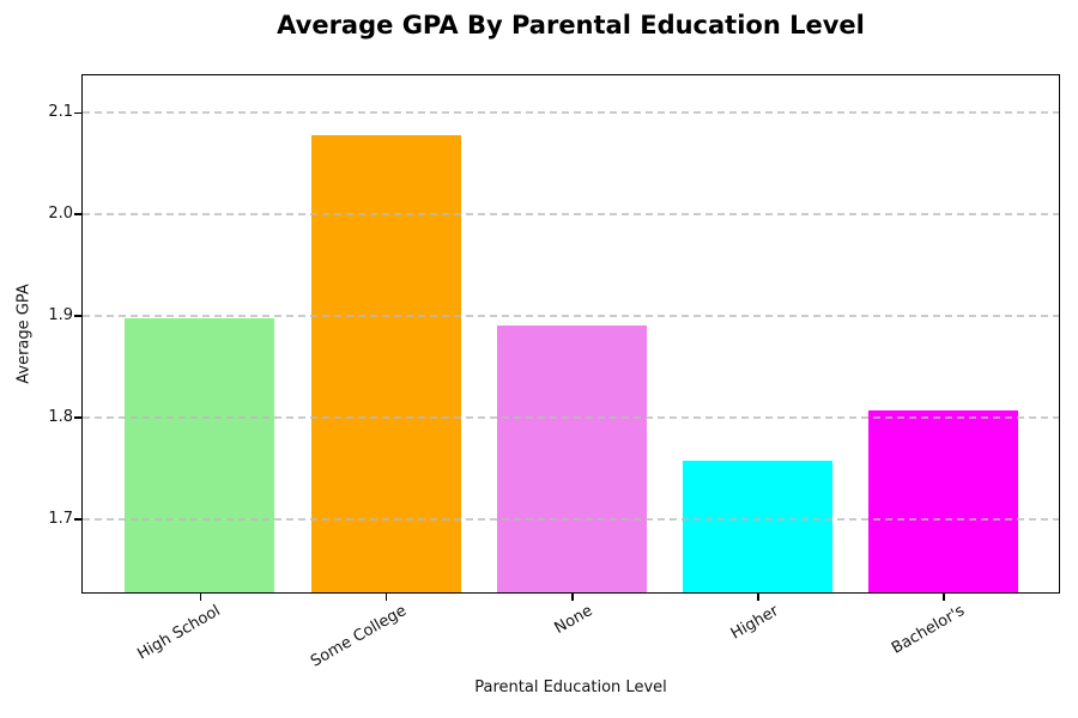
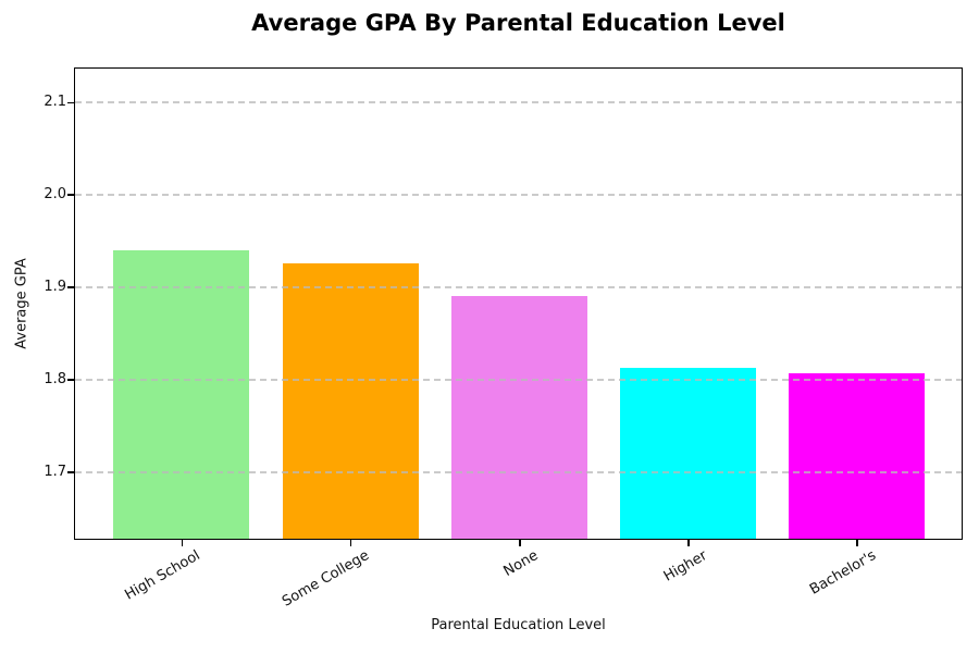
High School: 1.90 -> 1.94
Some College: 2.08 -> 1.93
Higher: 1.76 -> 1.81
